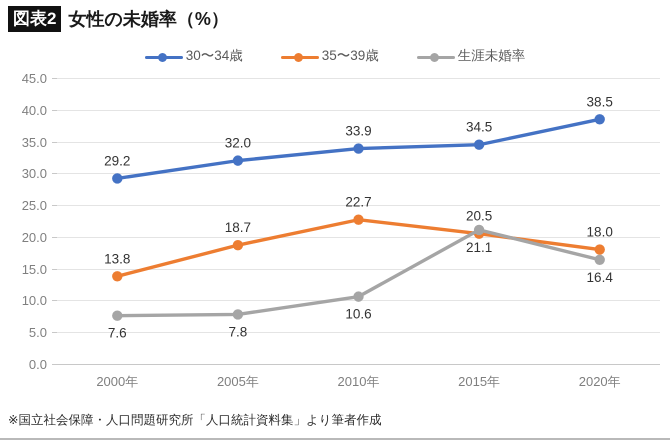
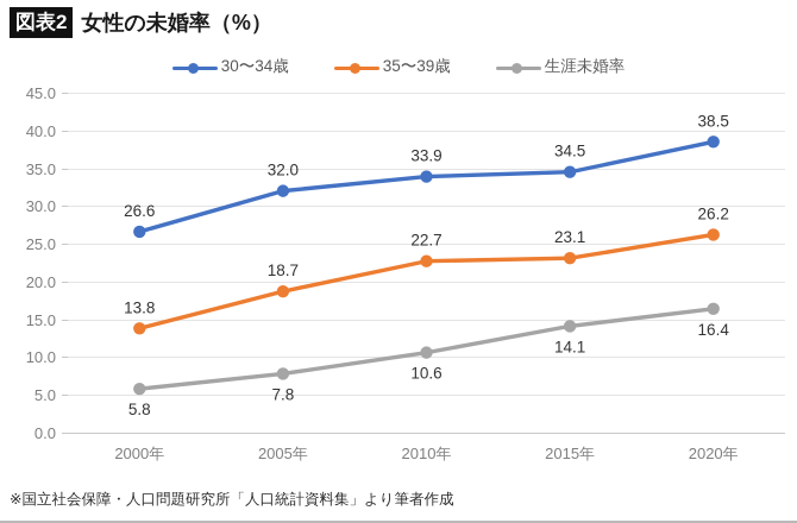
30〜34歳/2000年: 29.2 -> 26.6
生涯未婚率/2000年: 7.6 -> 5.8
35〜39歳/2015年: 20.5 -> 23.1
生涯未婚率/2015年: 21.1 -> 14.1
35〜39歳/2020年: 18.0 -> 26.2
